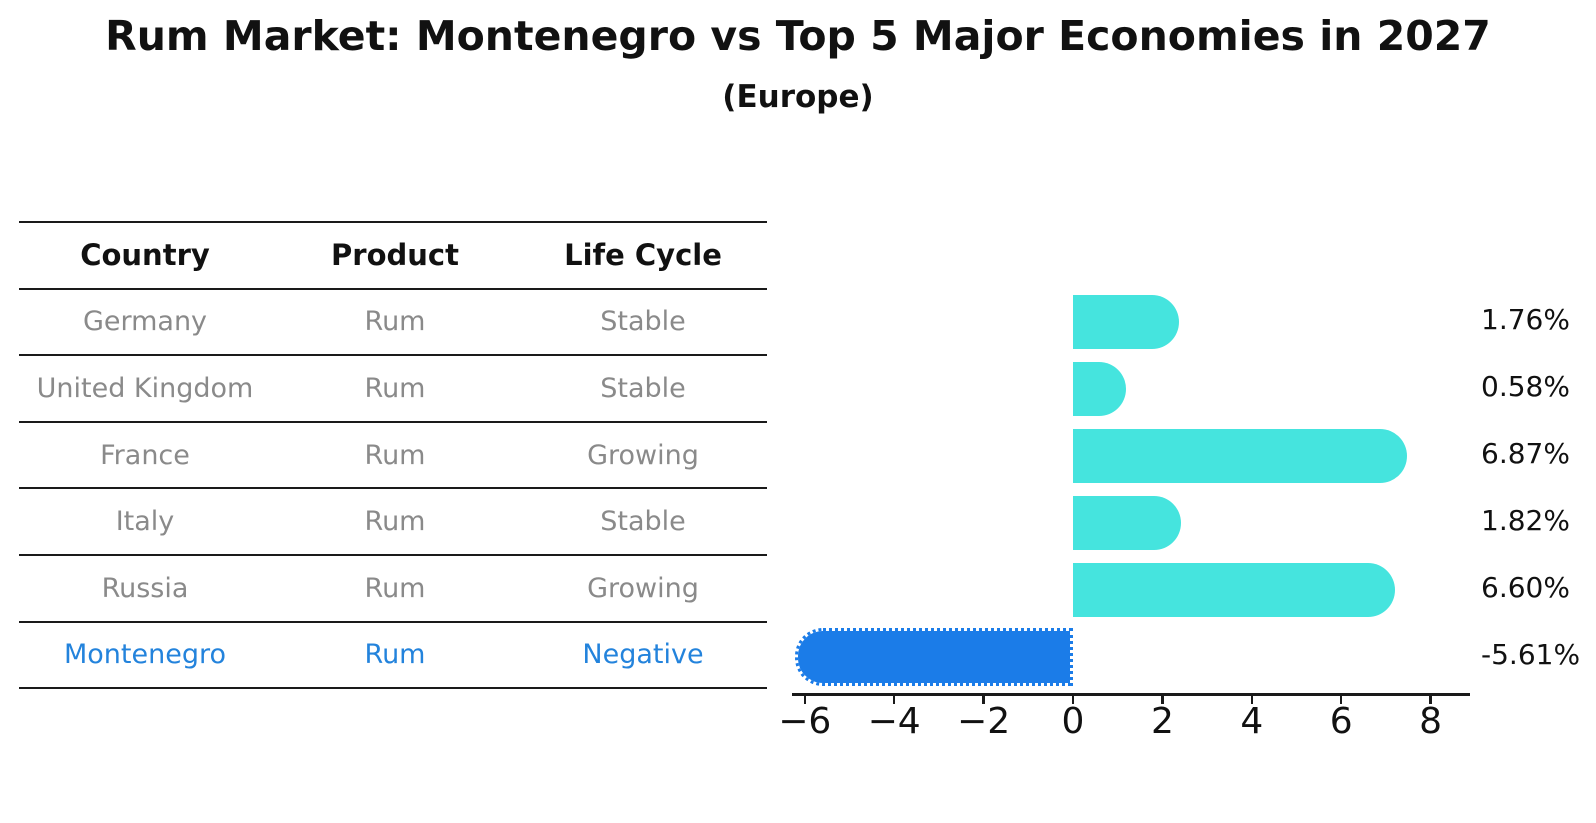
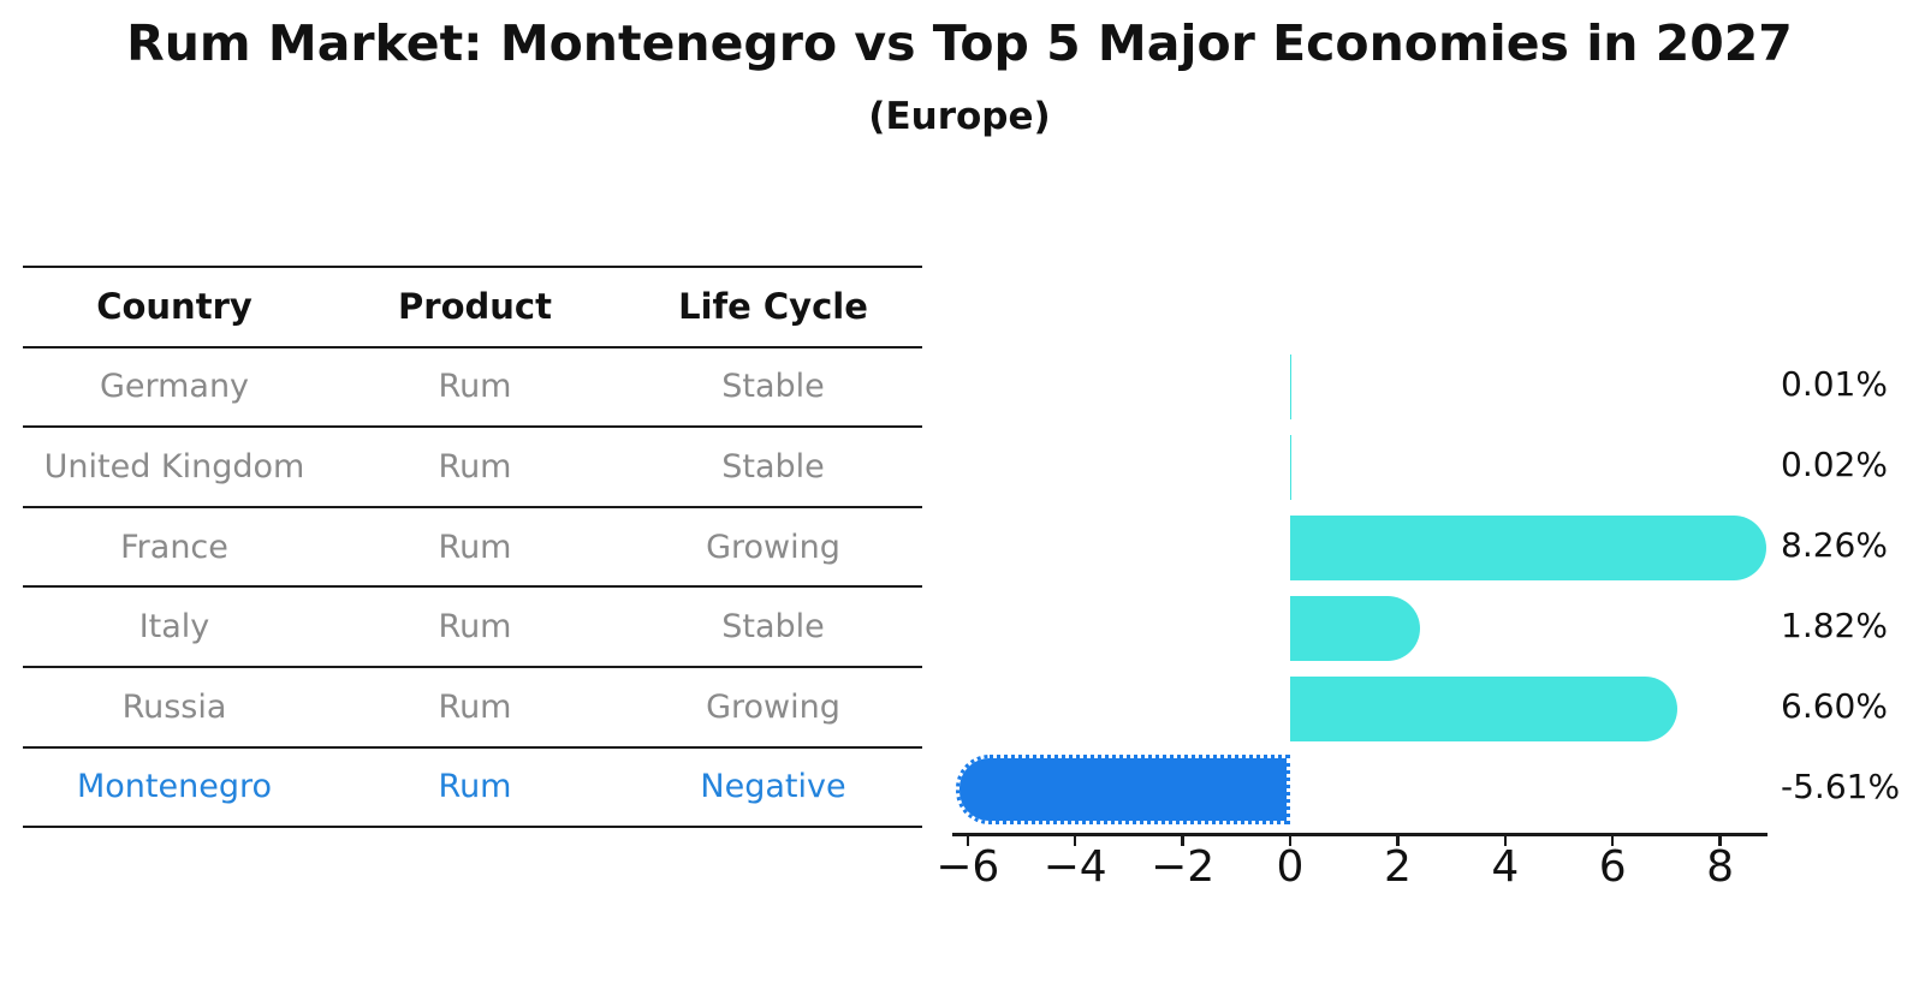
Germany: 1.76% -> 0.01%
United Kingdom: 0.58% -> 0.02%
France: 6.87% -> 8.26%
